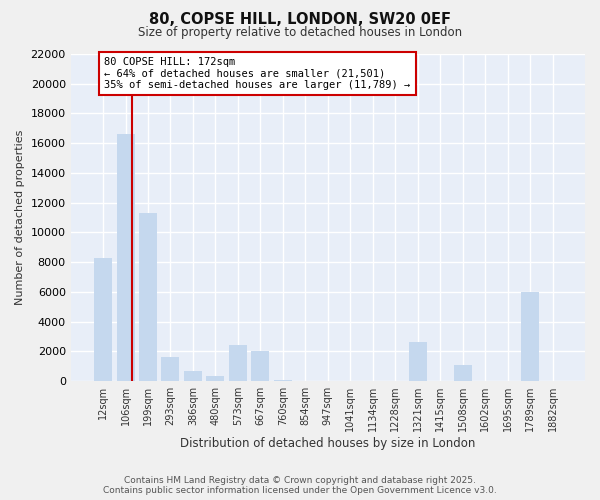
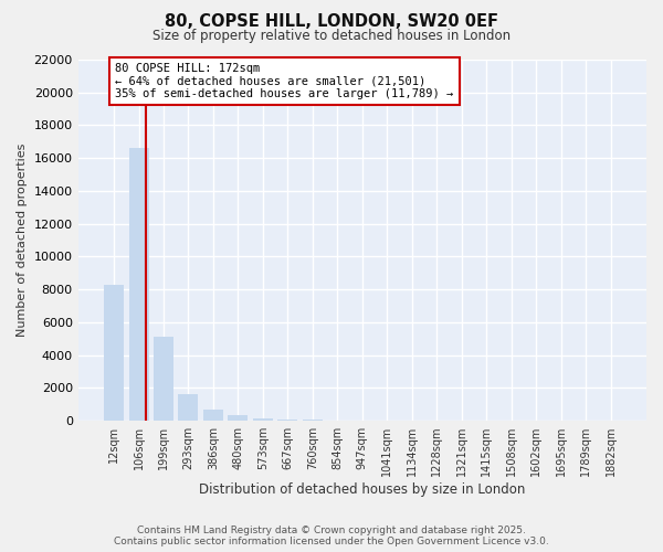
199sqm: 11300 -> 5100
573sqm: 2400 -> 200
667sqm: 2000 -> 100
1321sqm: 2600 -> 0
1508sqm: 1100 -> 0
1789sqm: 6000 -> 0
